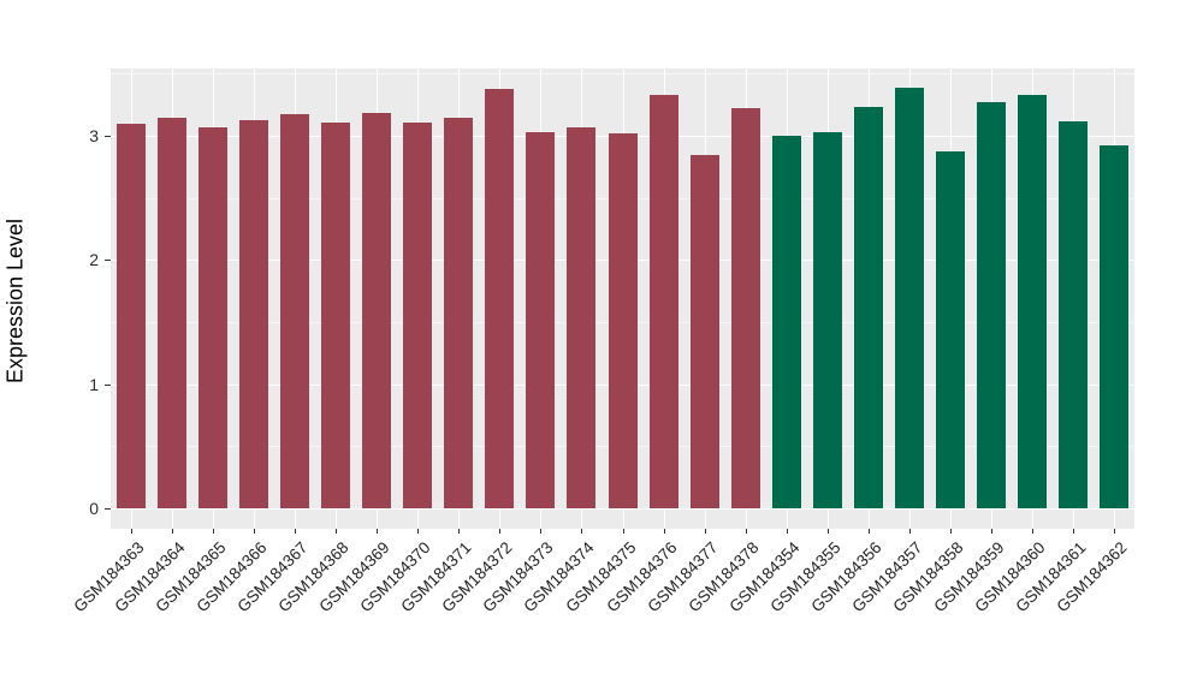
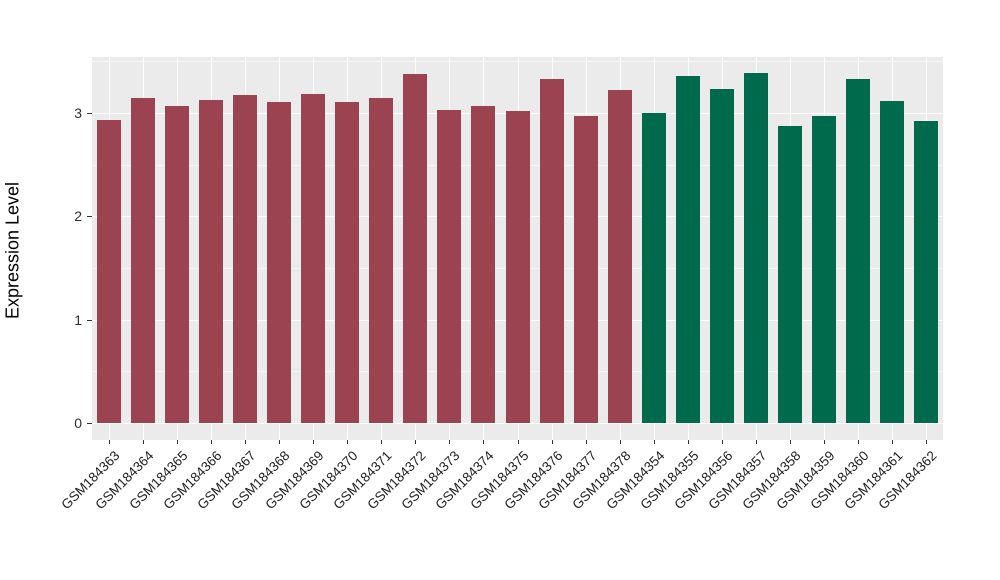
GSM184363: 3.10 -> 2.93
GSM184377: 2.85 -> 2.97
GSM184355: 3.03 -> 3.36
GSM184359: 3.27 -> 2.97
